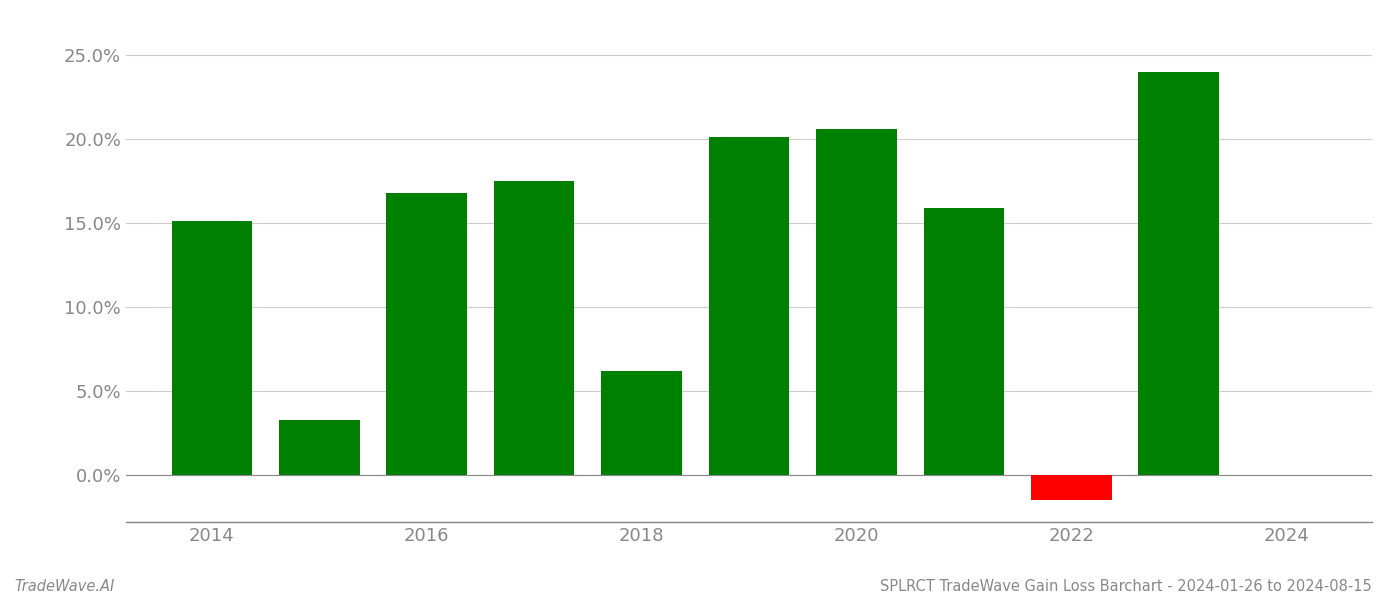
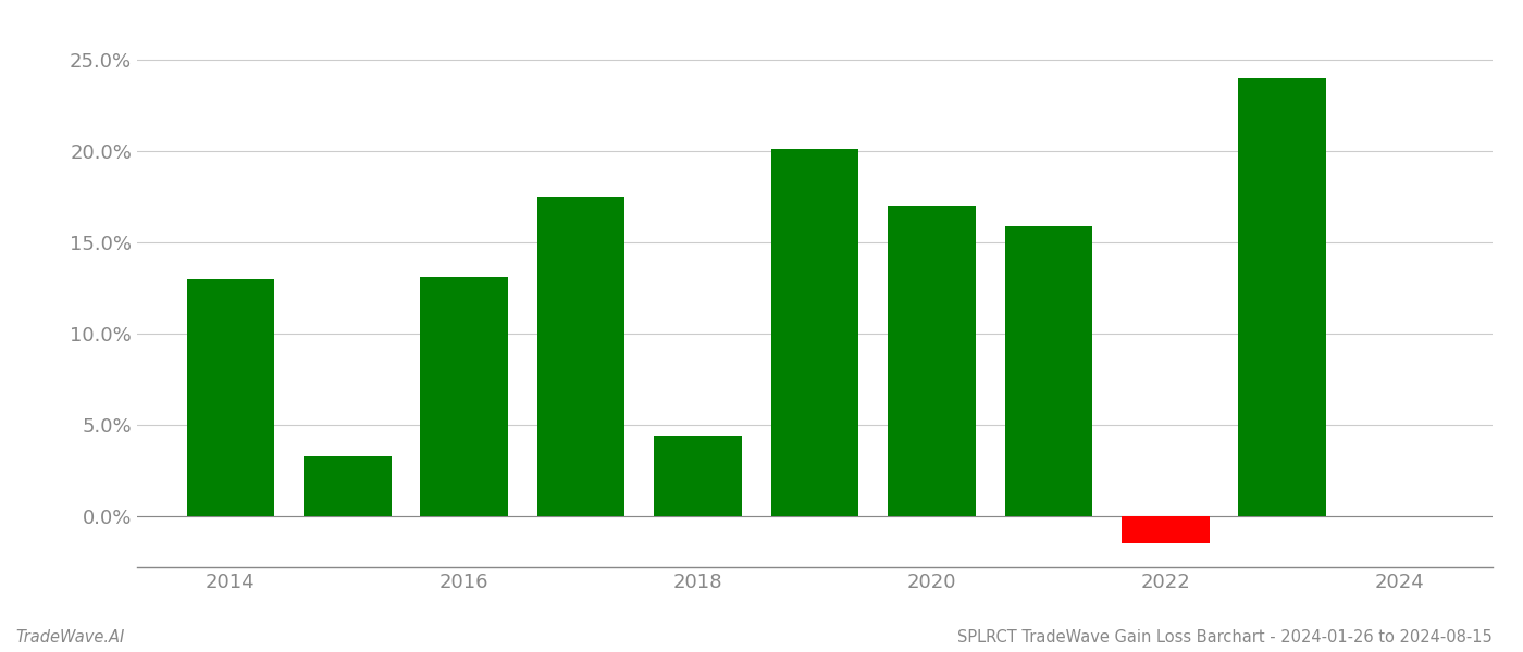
2014: 15.1% -> 13.0%
2016: 16.8% -> 13.1%
2018: 6.2% -> 4.4%
2020: 20.6% -> 17.0%
